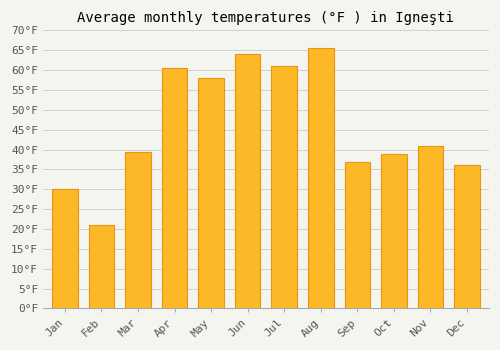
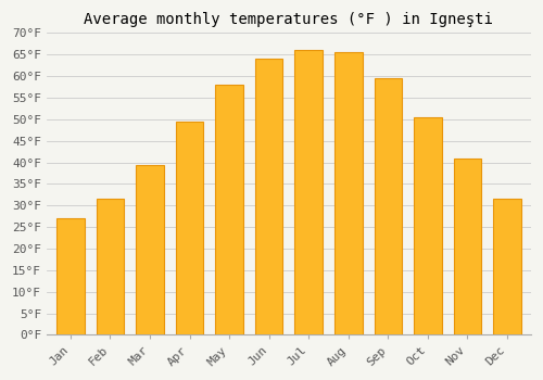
Jan: 30.0°F -> 27.0°F
Feb: 21.0°F -> 31.5°F
Apr: 60.5°F -> 49.5°F
Jul: 61.0°F -> 66.0°F
Sep: 37.0°F -> 59.5°F
Oct: 39.0°F -> 50.5°F
Dec: 36.0°F -> 31.5°F
